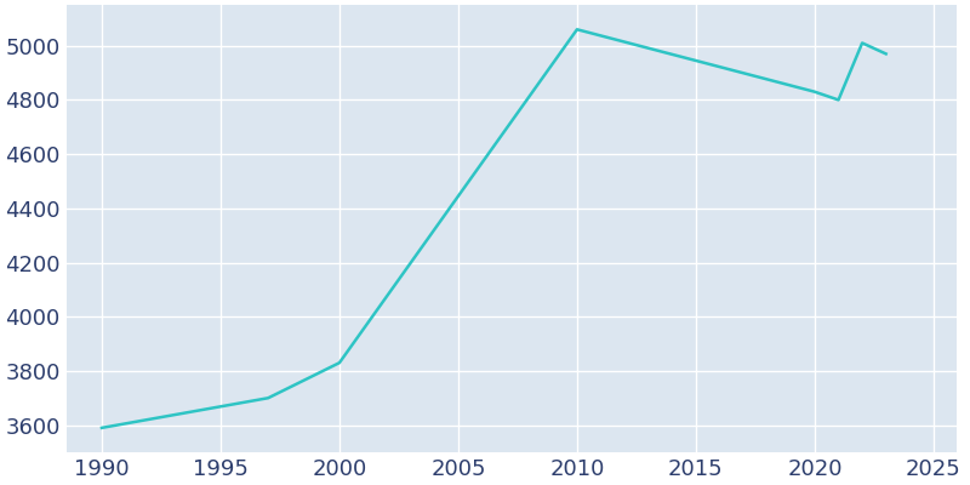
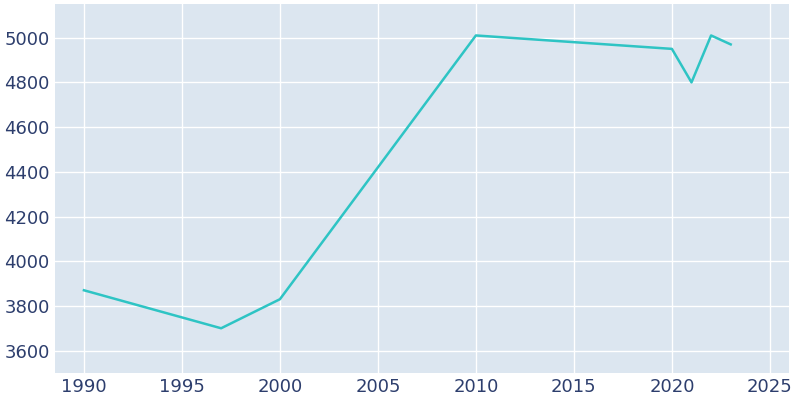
1990: 3590 -> 3870
2010: 5060 -> 5010
2020: 4830 -> 4950
